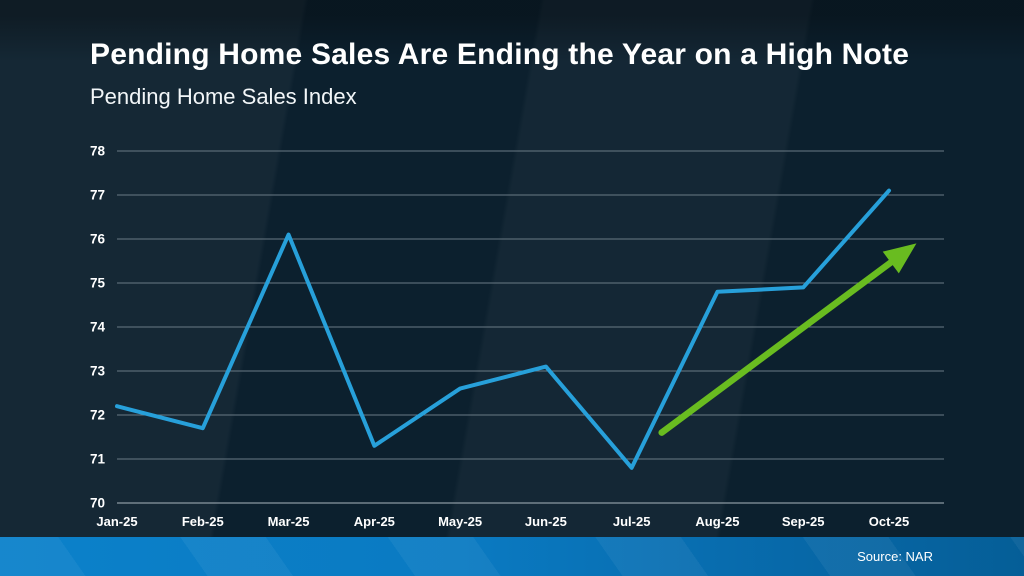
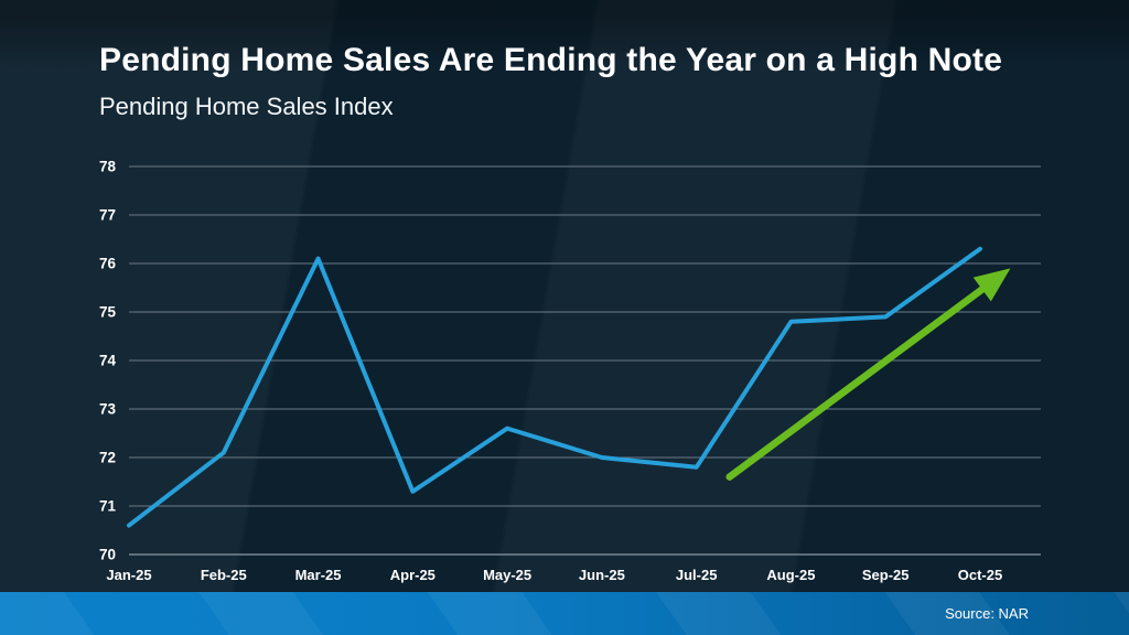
Jan-25: 72.2 -> 70.6
Feb-25: 71.7 -> 72.1
Jun-25: 73.1 -> 72.0
Jul-25: 70.8 -> 71.8
Oct-25: 77.1 -> 76.3
